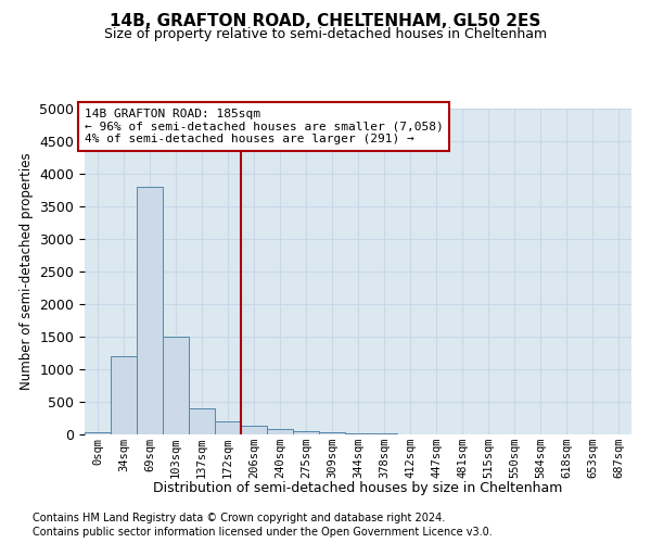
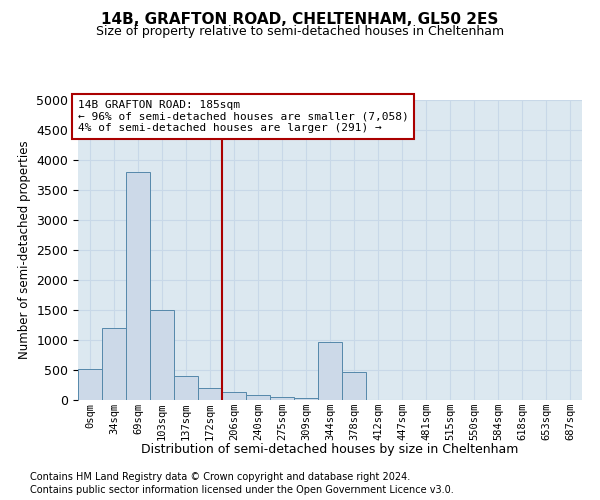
0sqm: 30 -> 520
344sqm: 20 -> 960
378sqm: 10 -> 460
